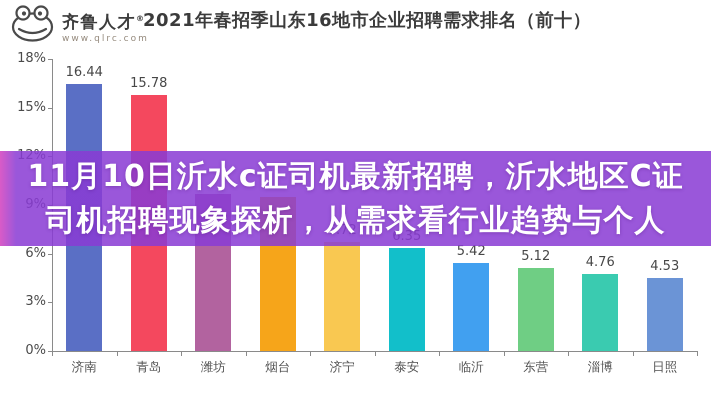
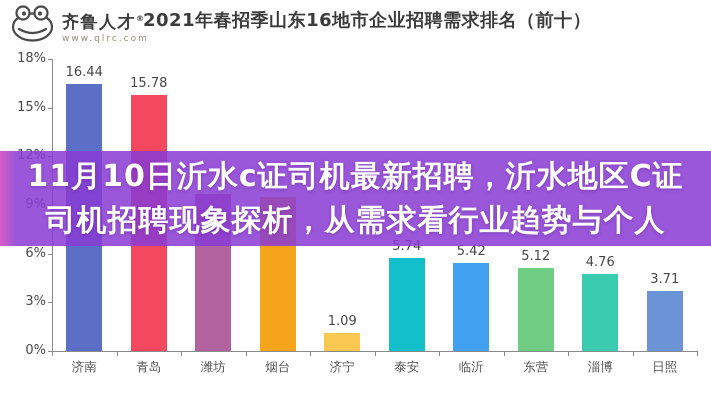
济宁: 6.72 -> 1.09
泰安: 6.35 -> 5.74
日照: 4.53 -> 3.71
